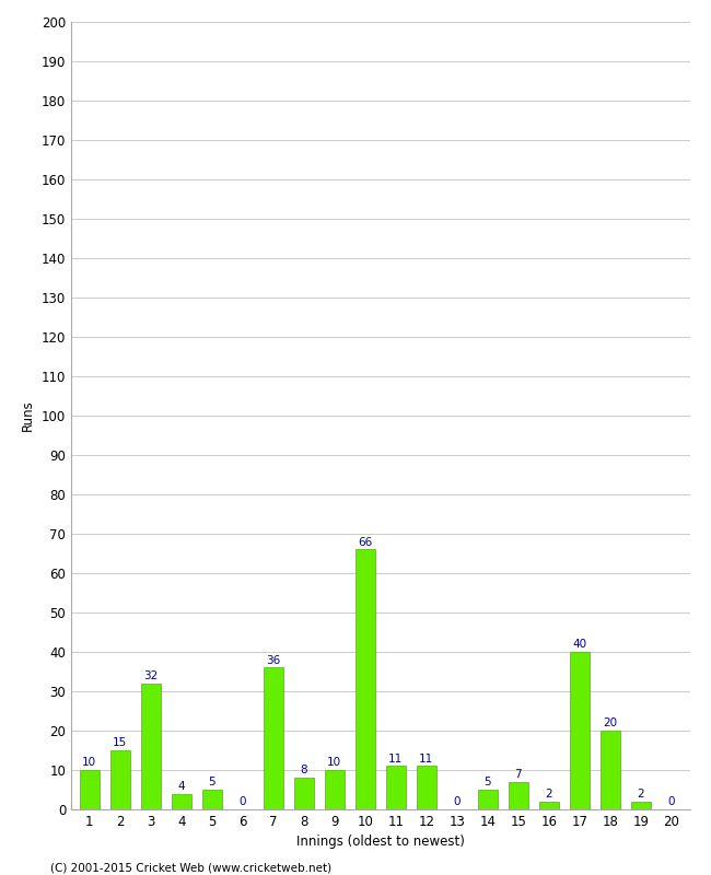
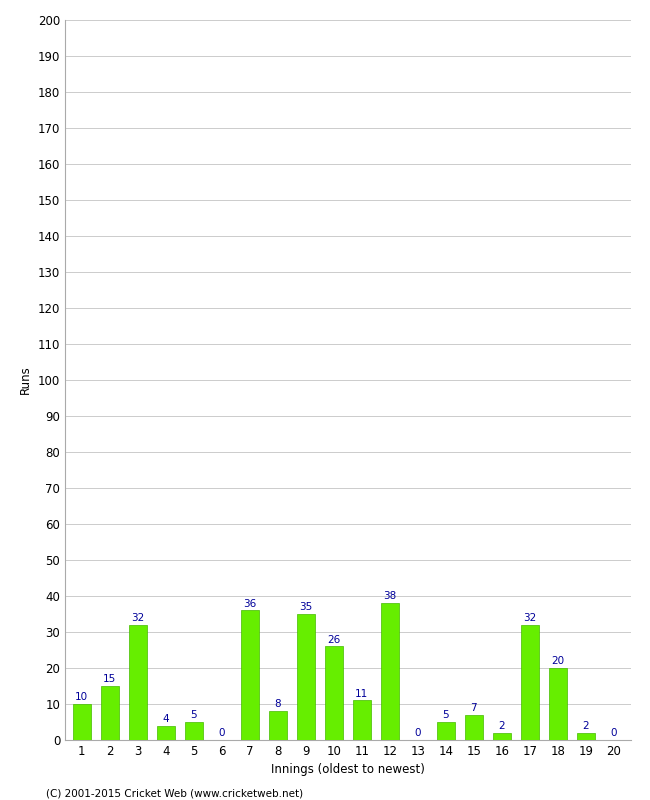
9: 10 -> 35
10: 66 -> 26
12: 11 -> 38
17: 40 -> 32
